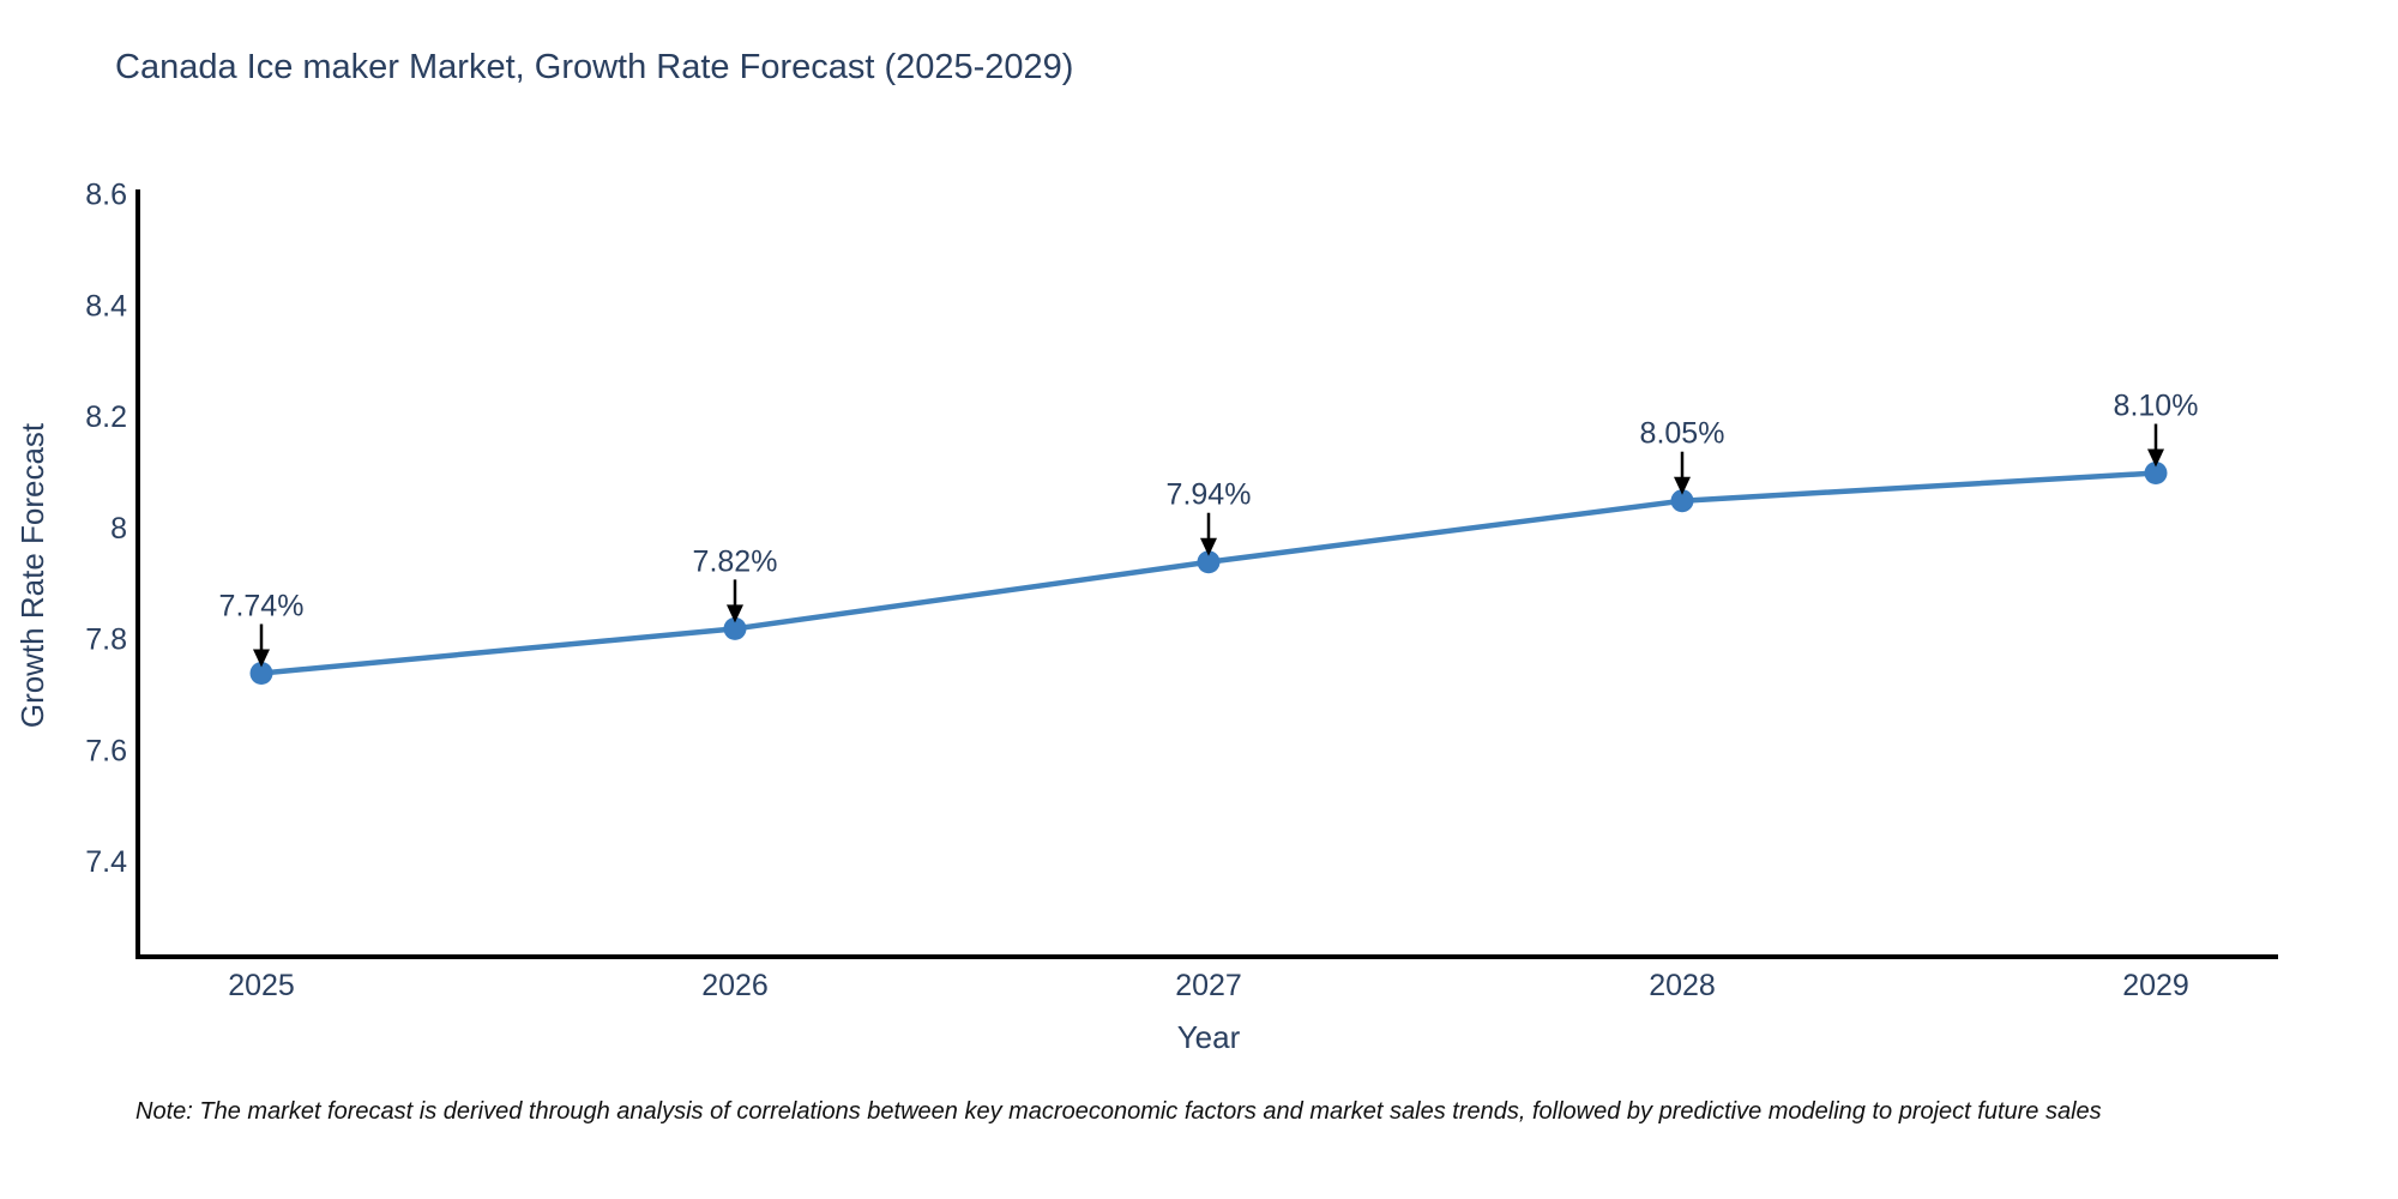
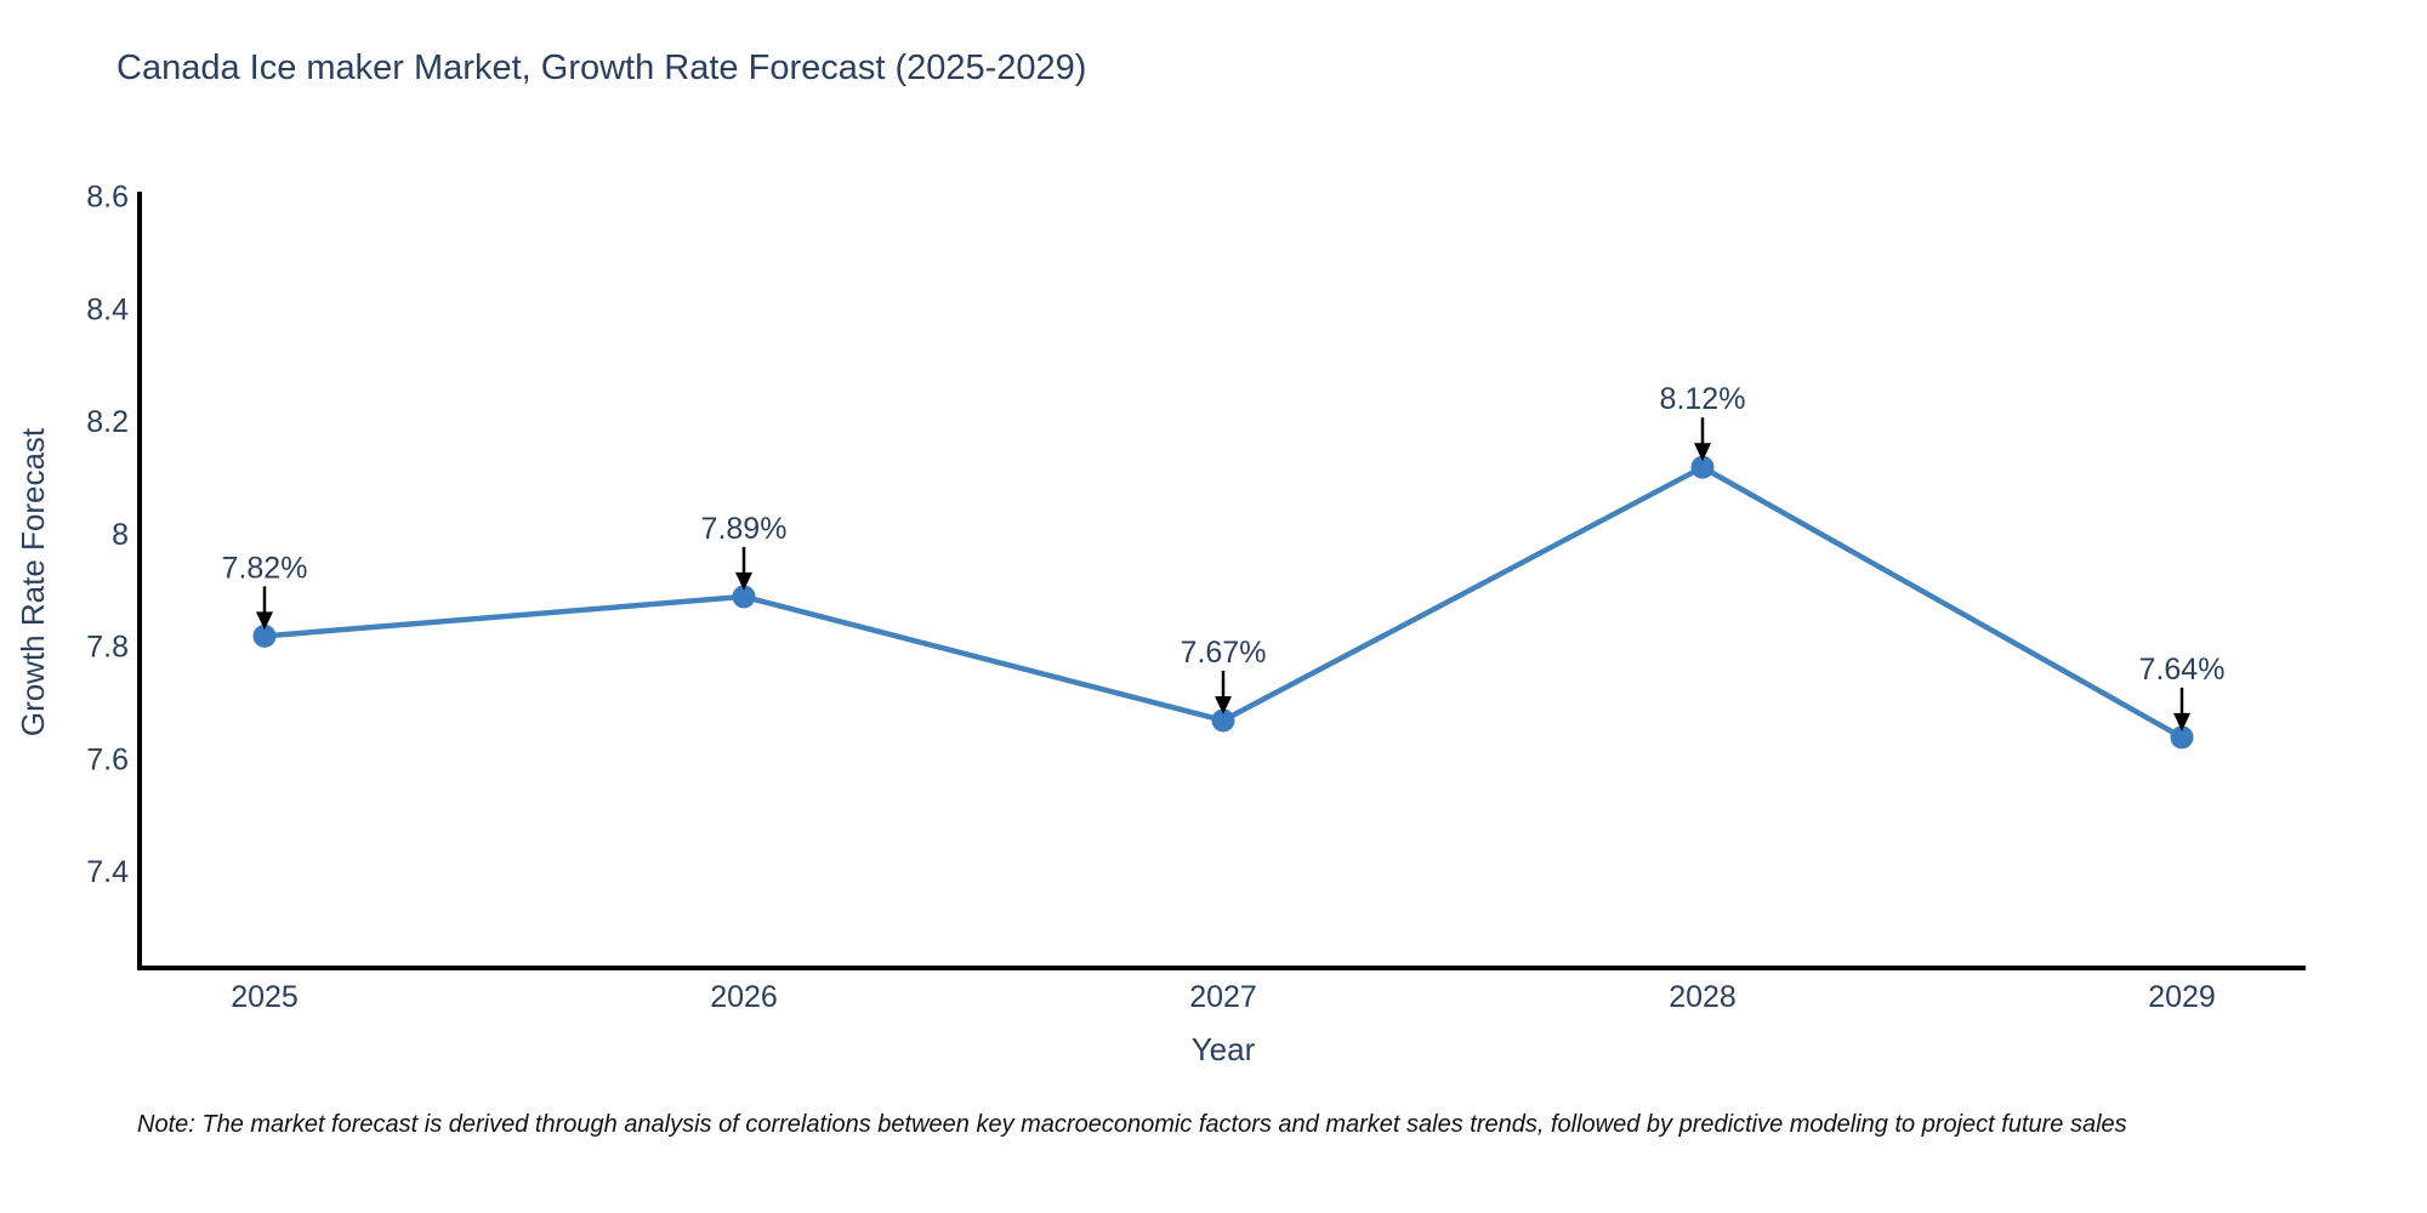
2025: 7.74% -> 7.82%
2026: 7.82% -> 7.89%
2027: 7.94% -> 7.67%
2028: 8.05% -> 8.12%
2029: 8.10% -> 7.64%
